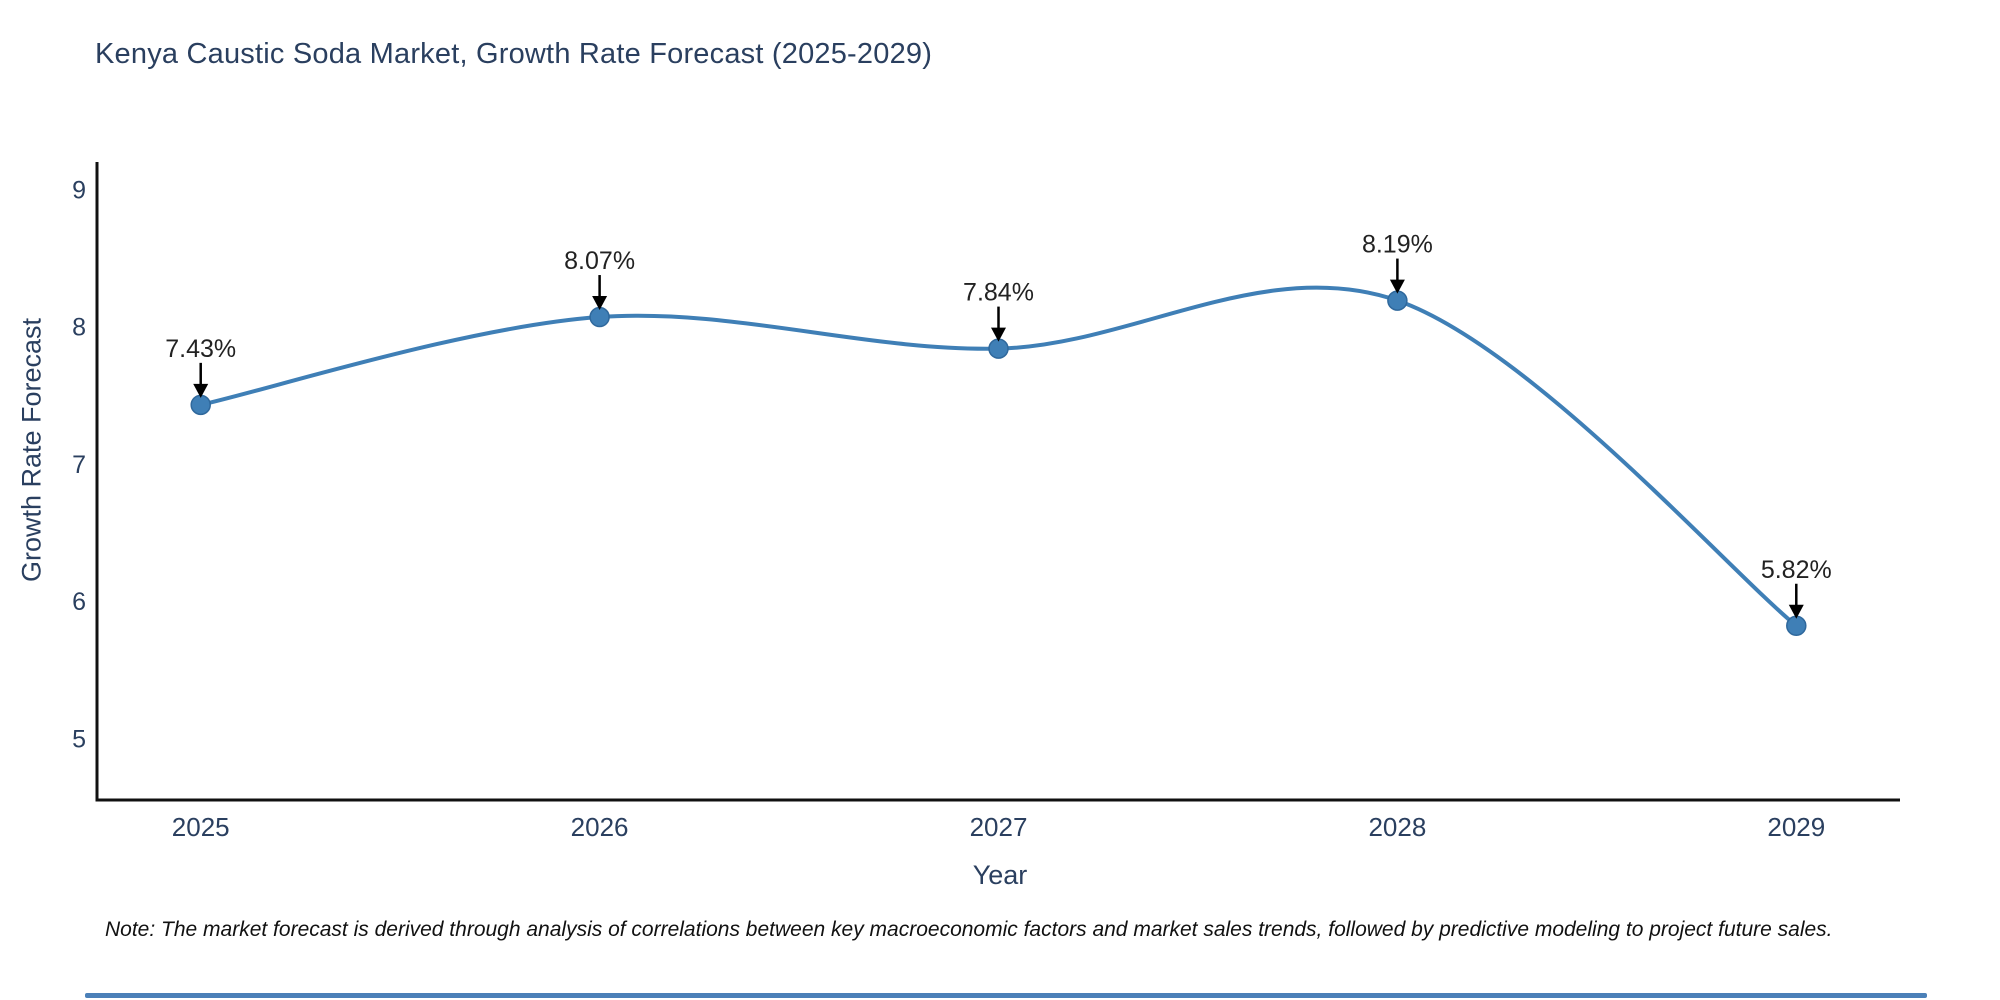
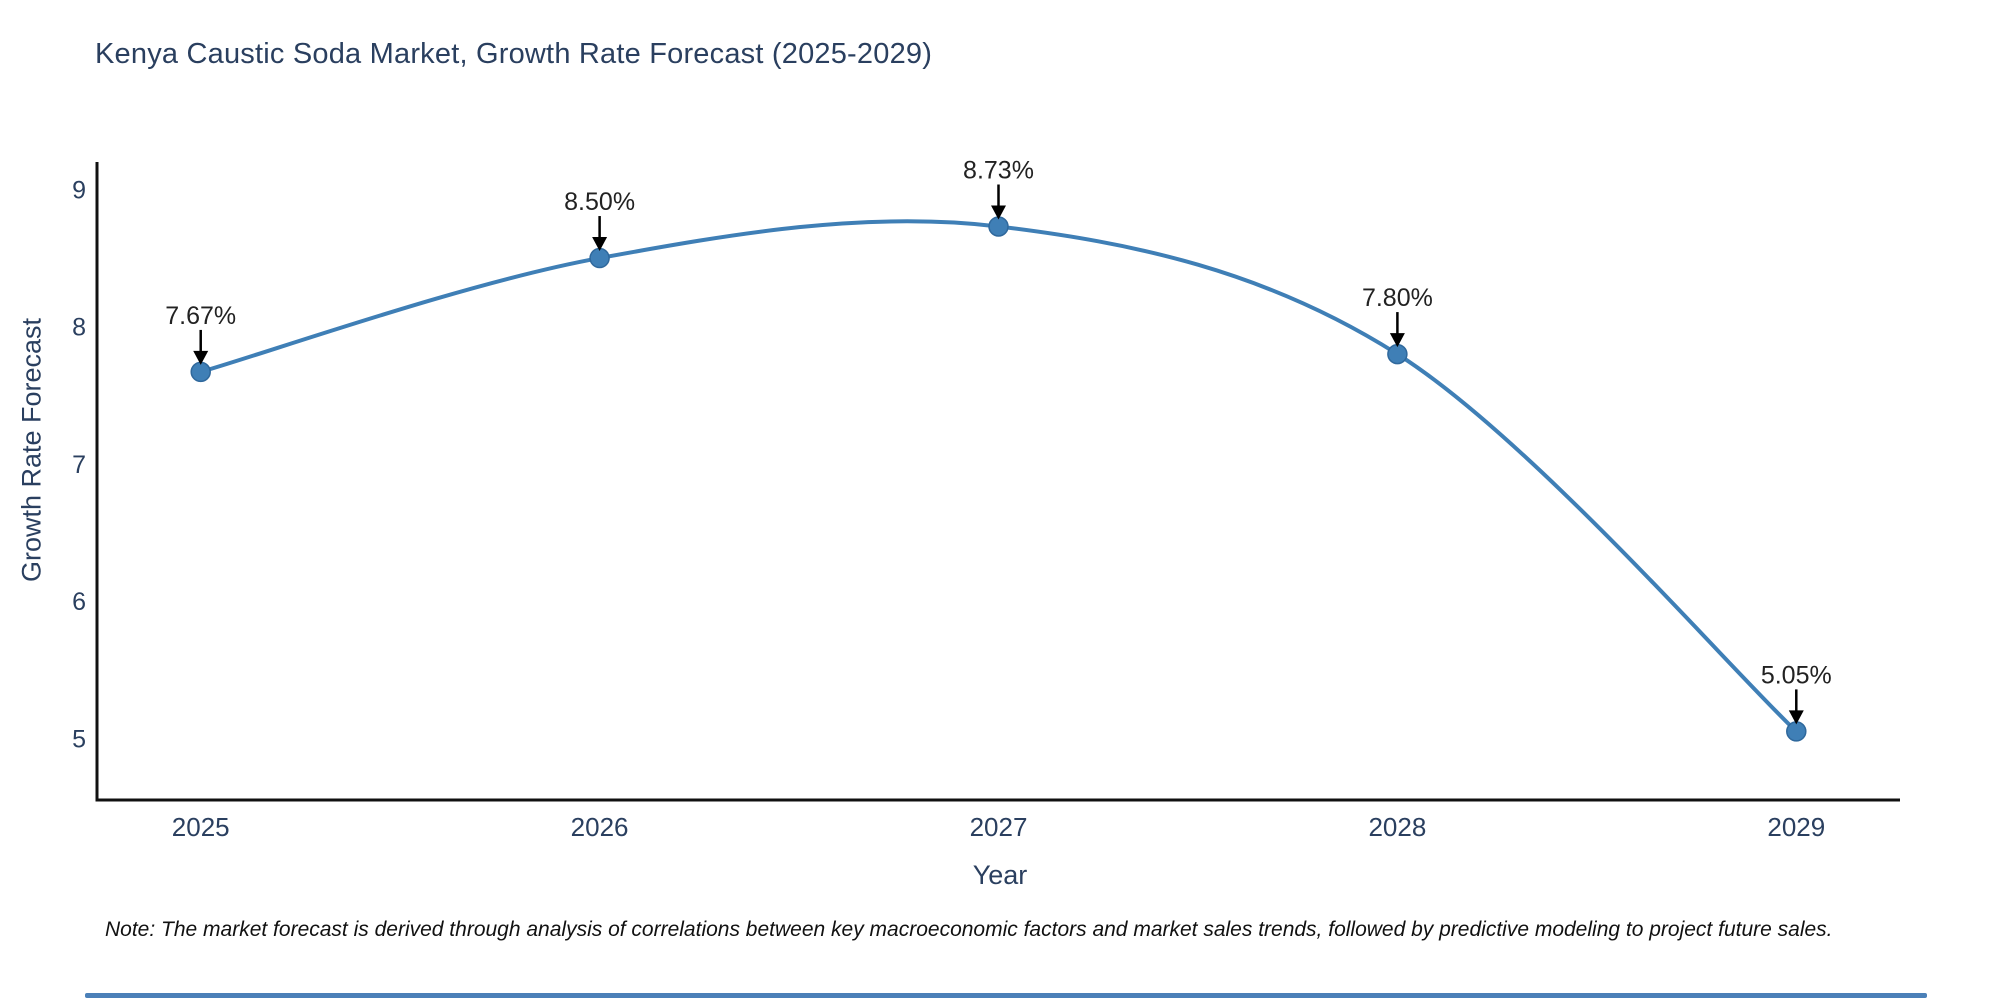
2025: 7.43% -> 7.67%
2026: 8.07% -> 8.50%
2027: 7.84% -> 8.73%
2028: 8.19% -> 7.80%
2029: 5.82% -> 5.05%
